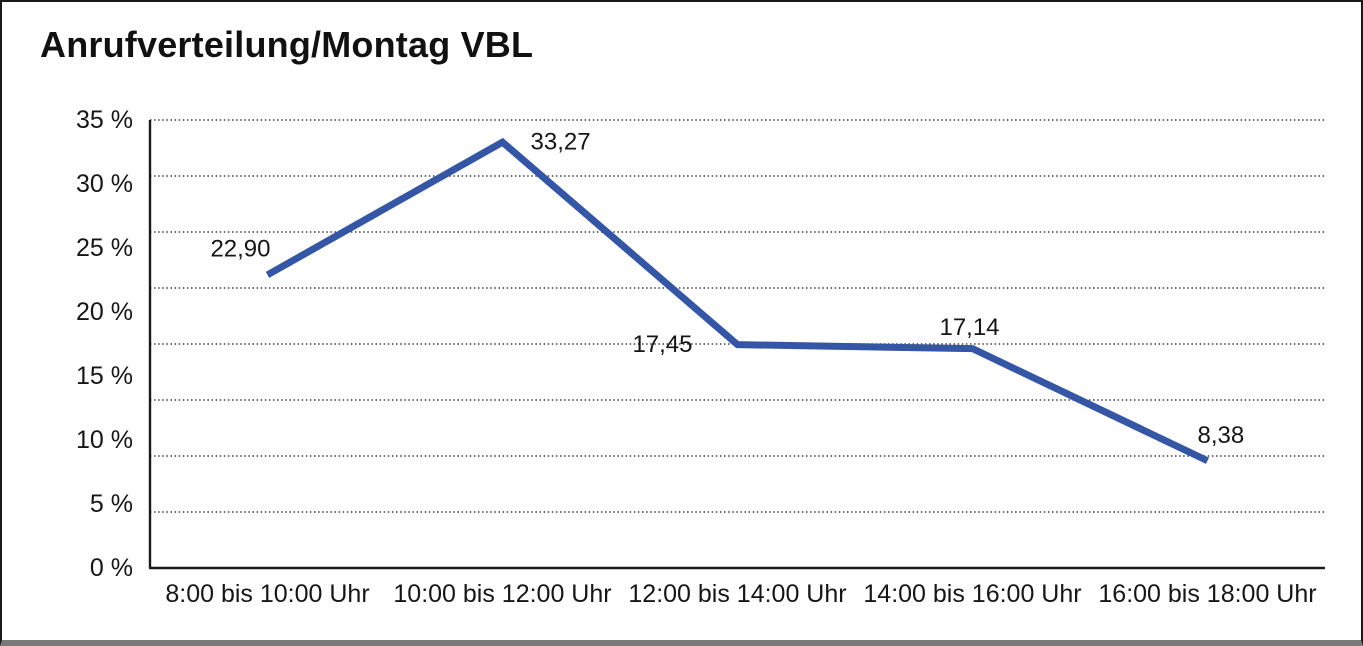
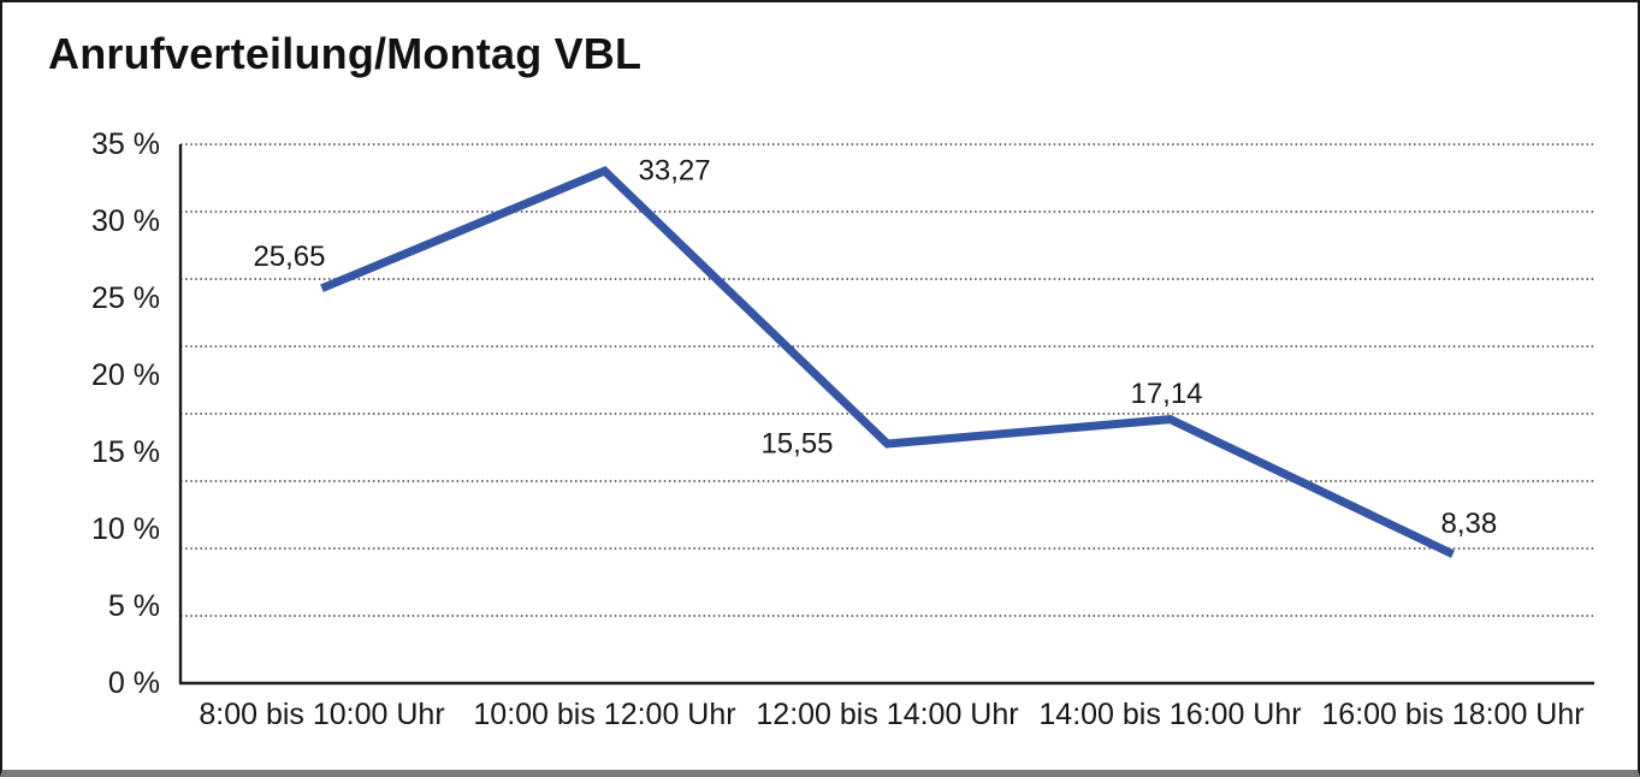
8:00 bis 10:00 Uhr: 22,90 -> 25,65
12:00 bis 14:00 Uhr: 17,45 -> 15,55
